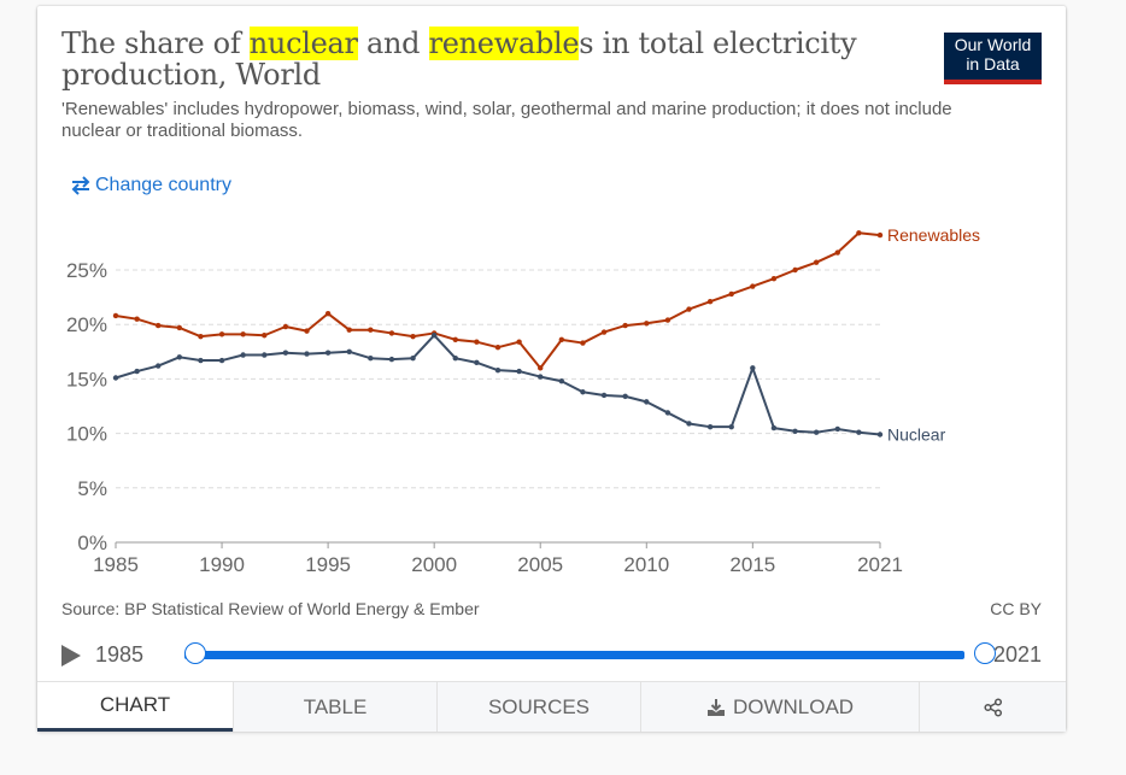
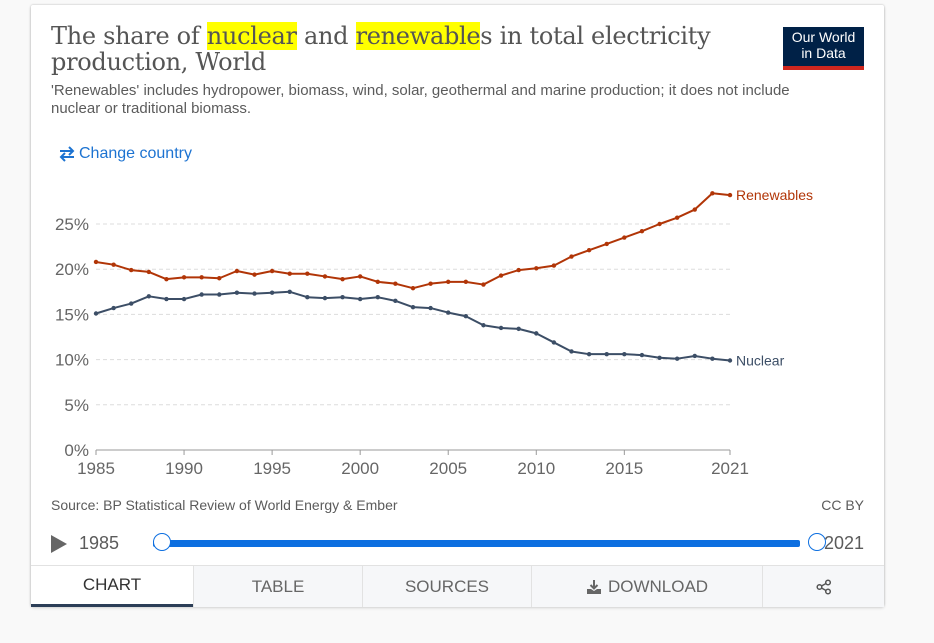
Renewables/1995: 21% -> 20%
Nuclear/2000: 19% -> 17%
Renewables/2005: 16% -> 19%
Nuclear/2015: 16% -> 11%
